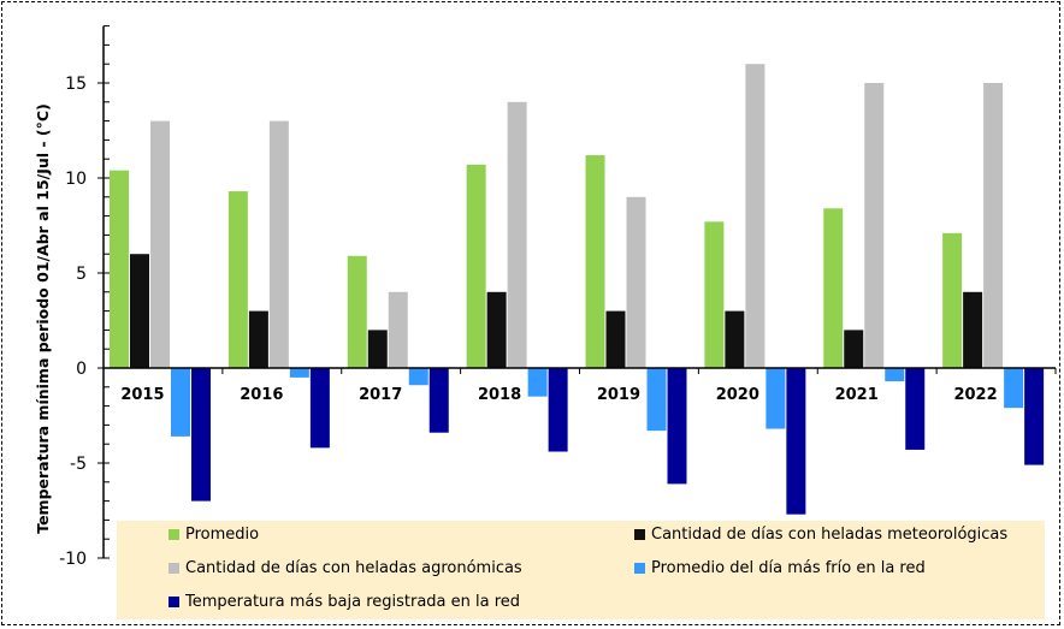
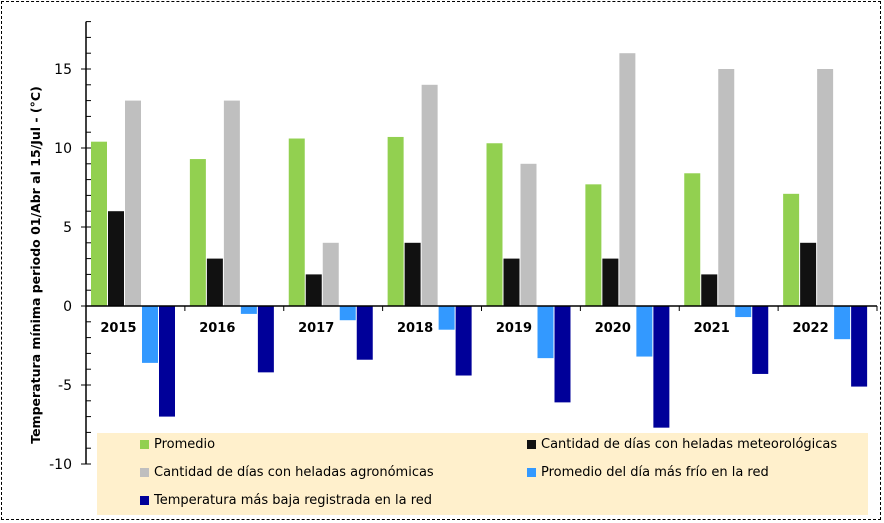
Promedio/2017: 5.9 -> 10.6
Promedio/2019: 11.2 -> 10.3
